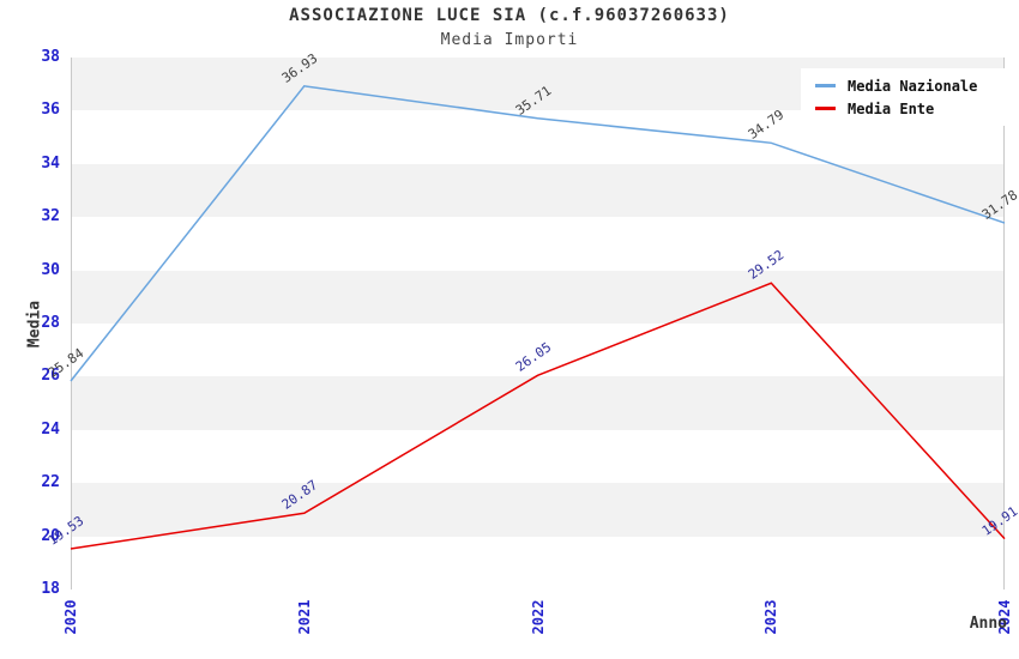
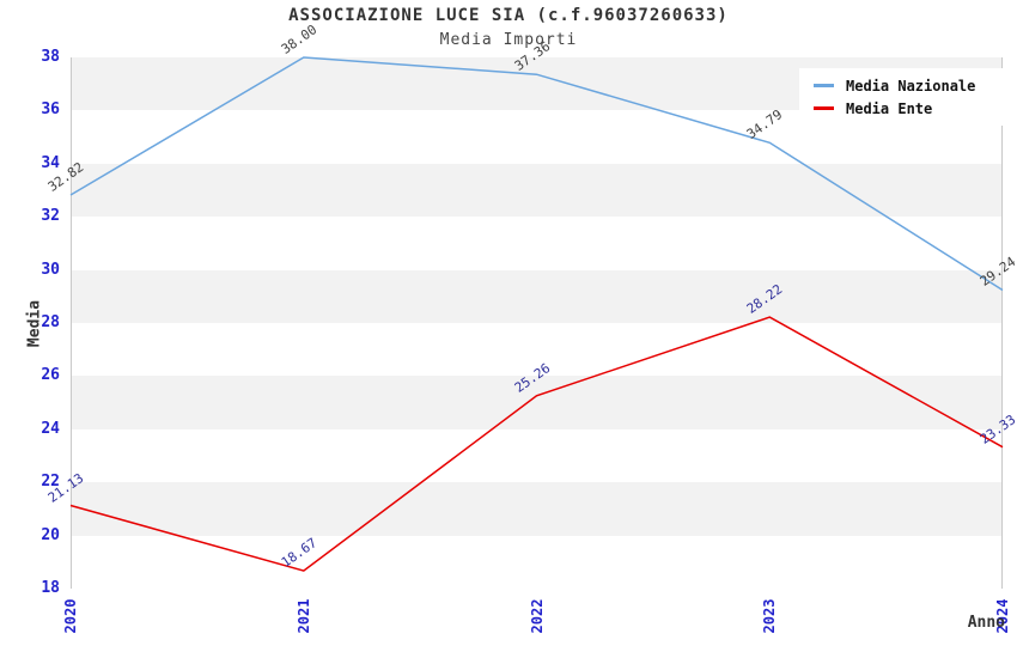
Media Nazionale/2020: 25.84 -> 32.82
Media Ente/2020: 19.53 -> 21.13
Media Nazionale/2021: 36.93 -> 38.00
Media Ente/2021: 20.87 -> 18.67
Media Nazionale/2022: 35.71 -> 37.36
Media Ente/2022: 26.05 -> 25.26
Media Ente/2023: 29.52 -> 28.22
Media Nazionale/2024: 31.78 -> 29.24
Media Ente/2024: 19.91 -> 23.33
